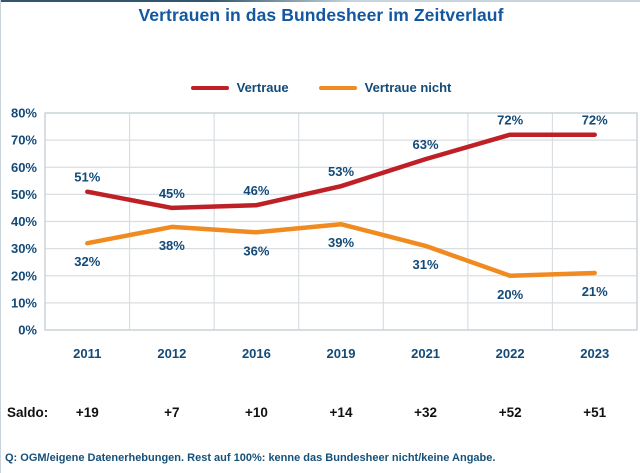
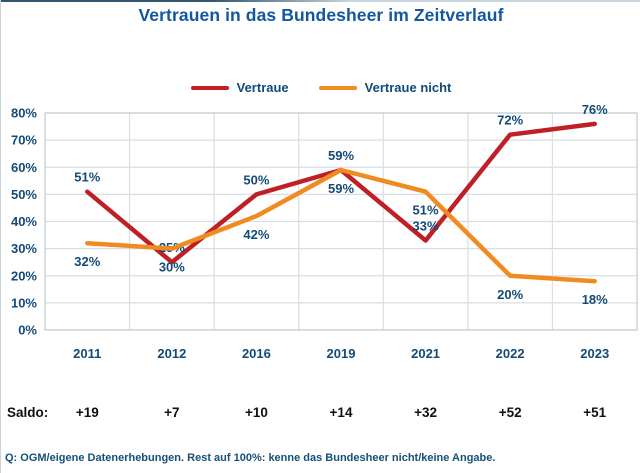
Vertraue/2012: 45% -> 25%
Vertraue nicht/2012: 38% -> 30%
Vertraue/2016: 46% -> 50%
Vertraue nicht/2016: 36% -> 42%
Vertraue/2019: 53% -> 59%
Vertraue nicht/2019: 39% -> 59%
Vertraue/2021: 63% -> 33%
Vertraue nicht/2021: 31% -> 51%
Vertraue/2023: 72% -> 76%
Vertraue nicht/2023: 21% -> 18%
